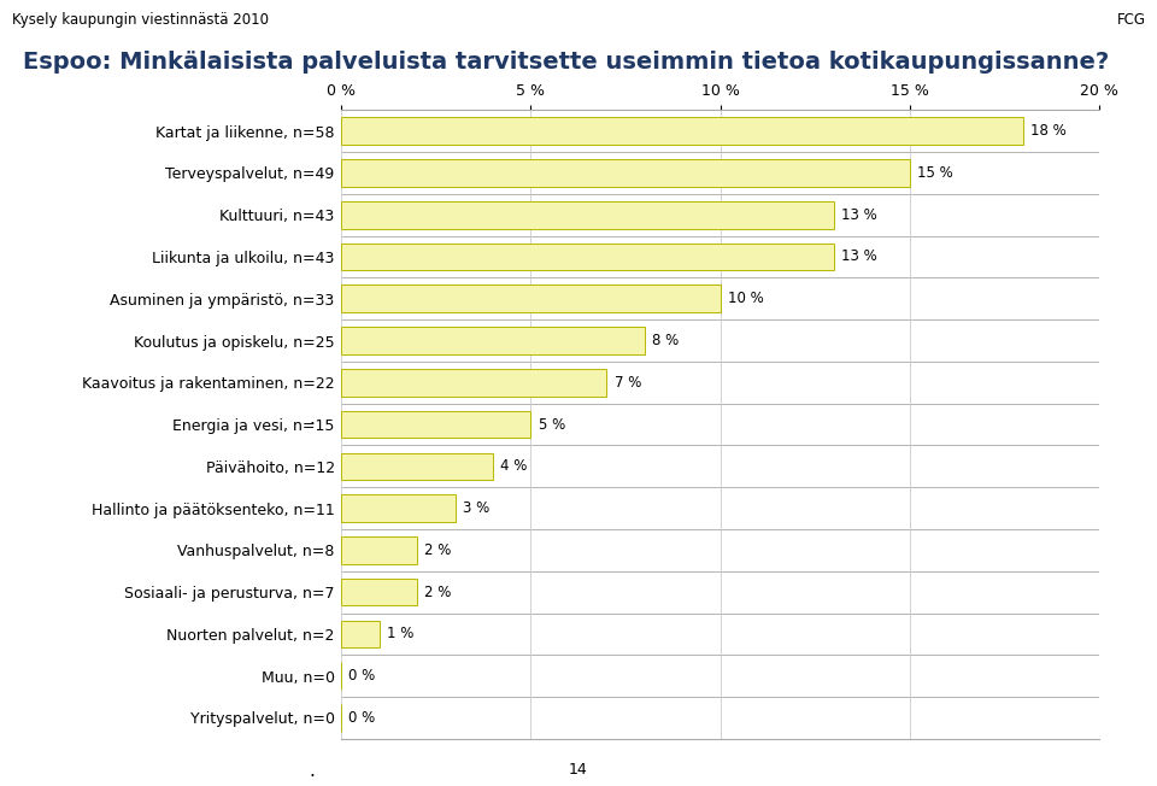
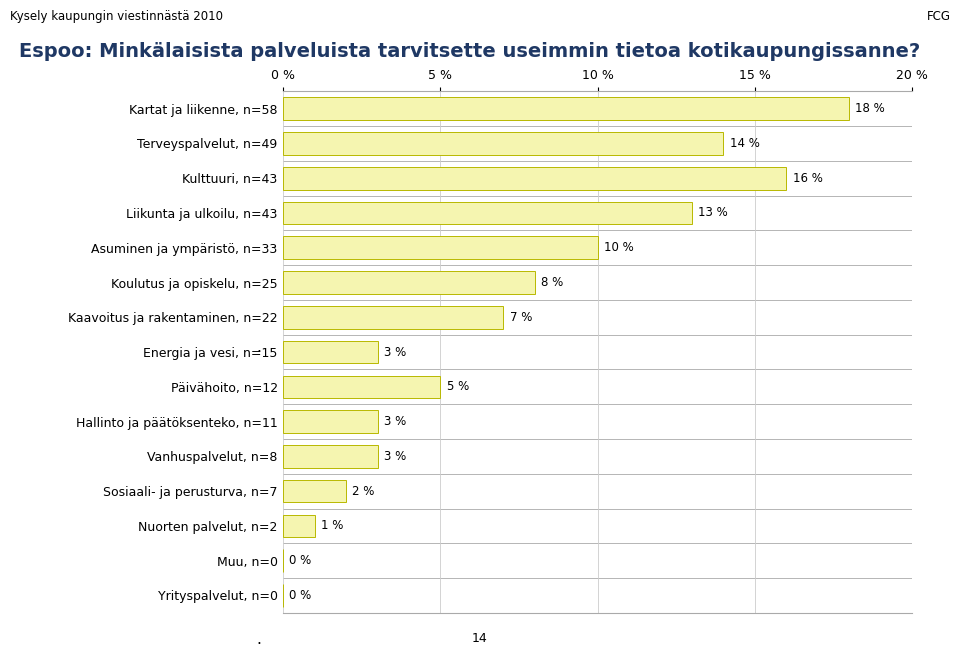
Terveyspalvelut, n=49: 15 -> 14
Kulttuuri, n=43: 13 -> 16
Energia ja vesi, n=15: 5 -> 3
Päivähoito, n=12: 4 -> 5
Vanhuspalvelut, n=8: 2 -> 3
